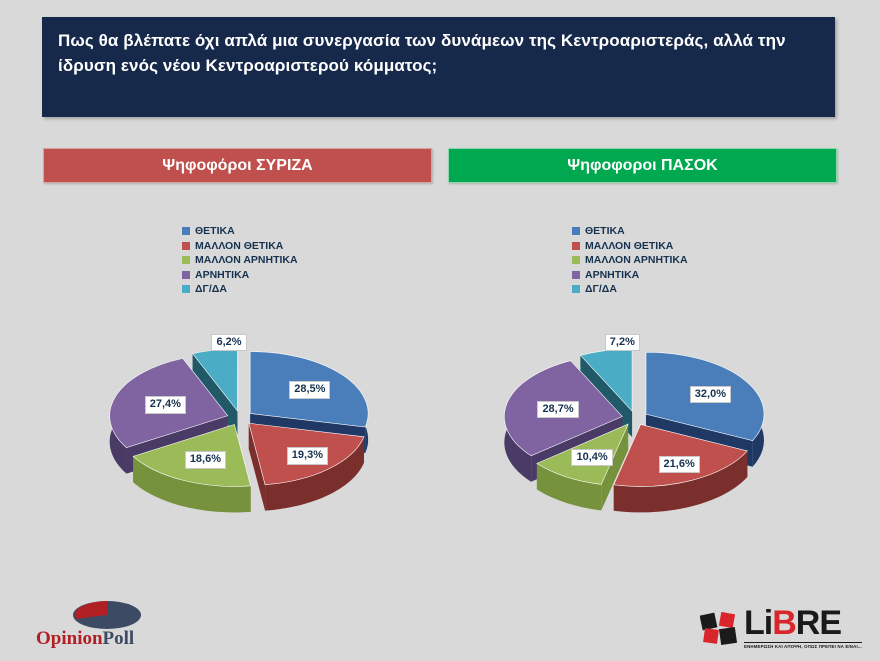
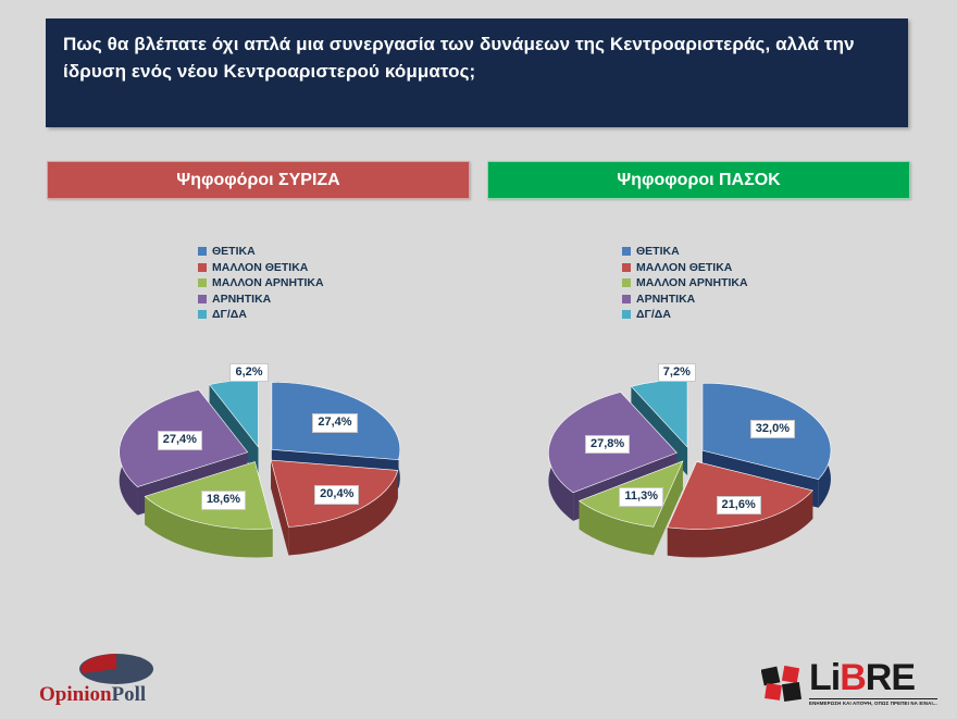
Ψηφοφόροι ΣΥΡΙΖΑ/ΘΕΤΙΚΑ: 28,5% -> 27,4%
Ψηφοφόροι ΣΥΡΙΖΑ/ΜΑΛΛΟΝ ΘΕΤΙΚΑ: 19,3% -> 20,4%
Ψηφοφοροι ΠΑΣΟΚ/ΜΑΛΛΟΝ ΑΡΝΗΤΙΚΑ: 10,4% -> 11,3%
Ψηφοφοροι ΠΑΣΟΚ/ΑΡΝΗΤΙΚΑ: 28,7% -> 27,8%
